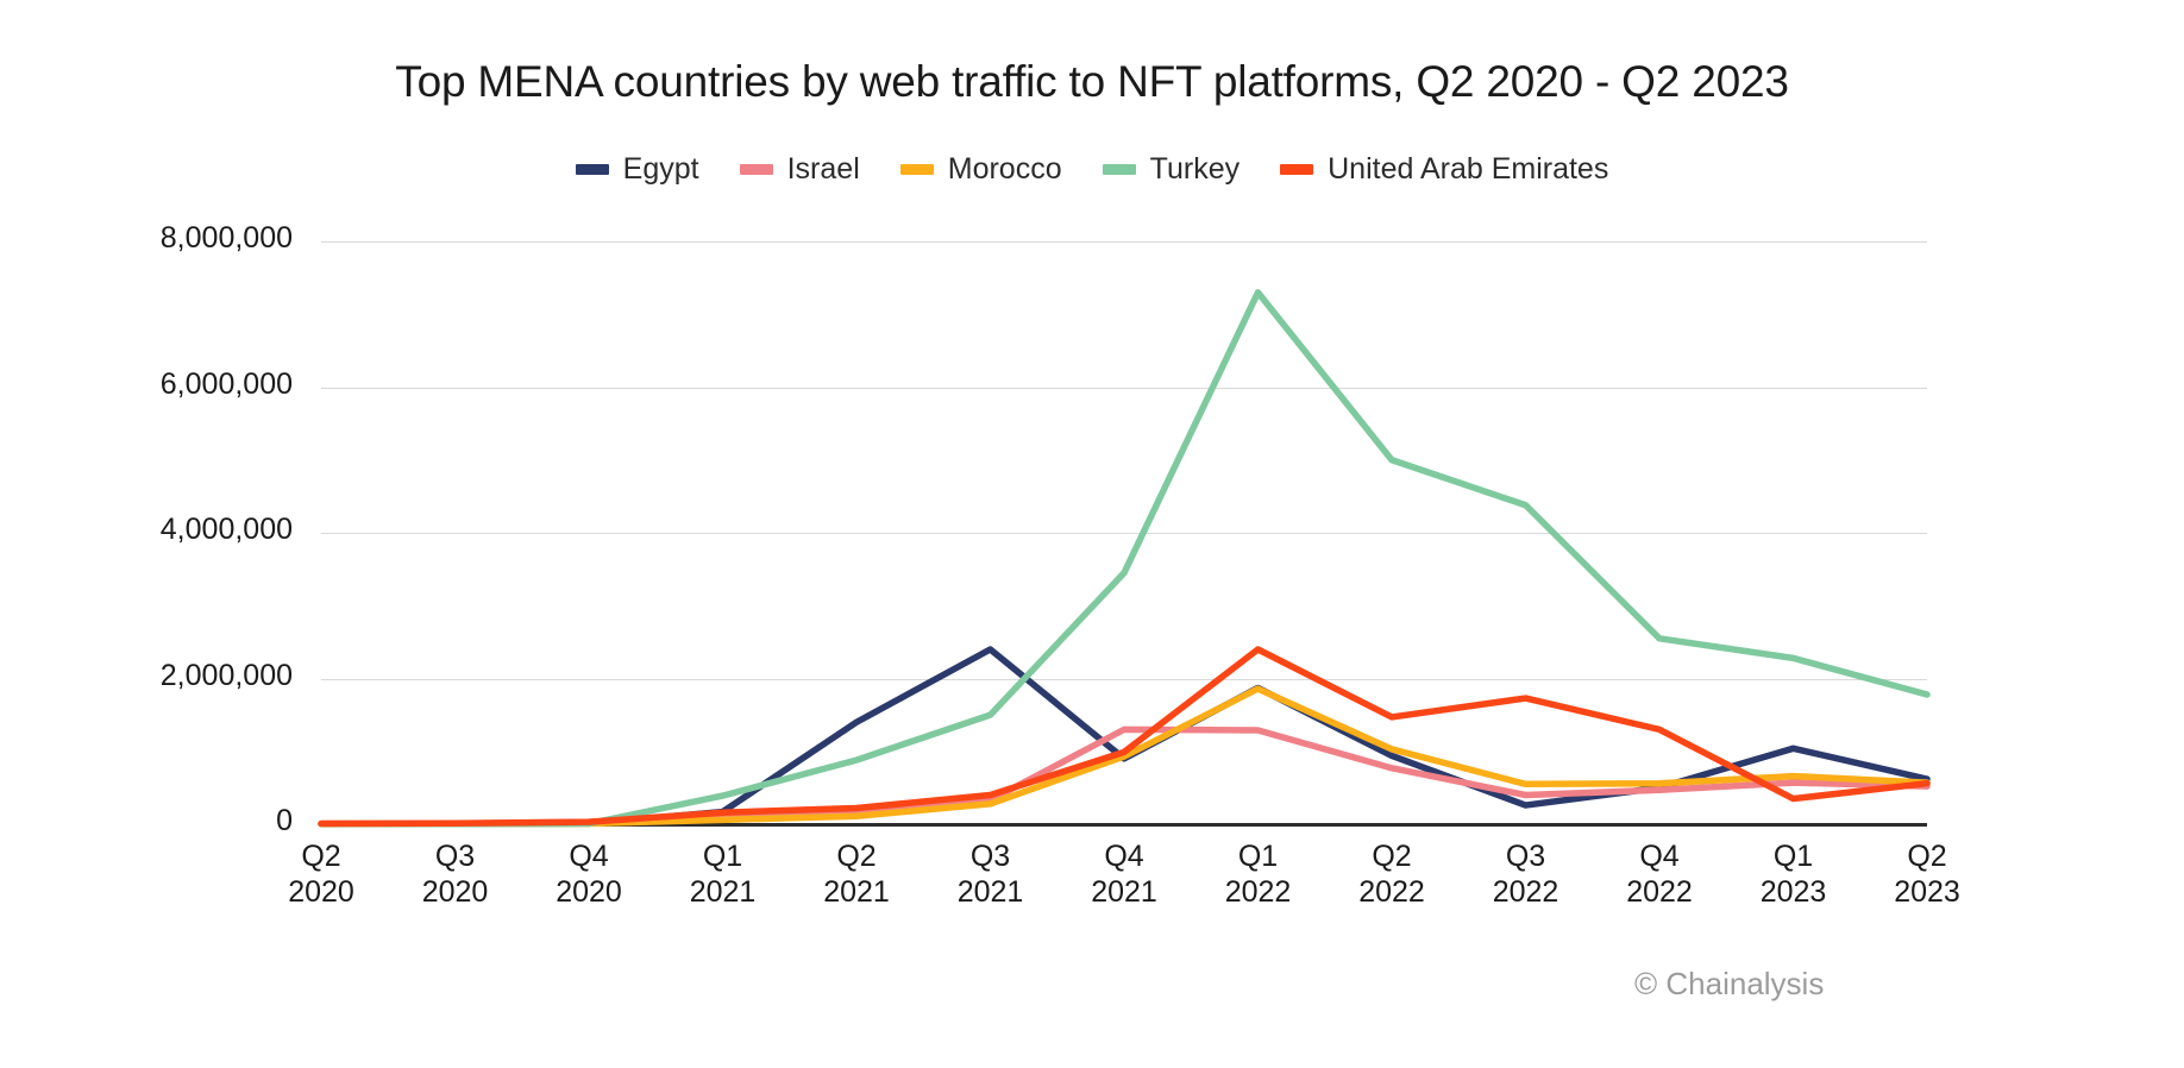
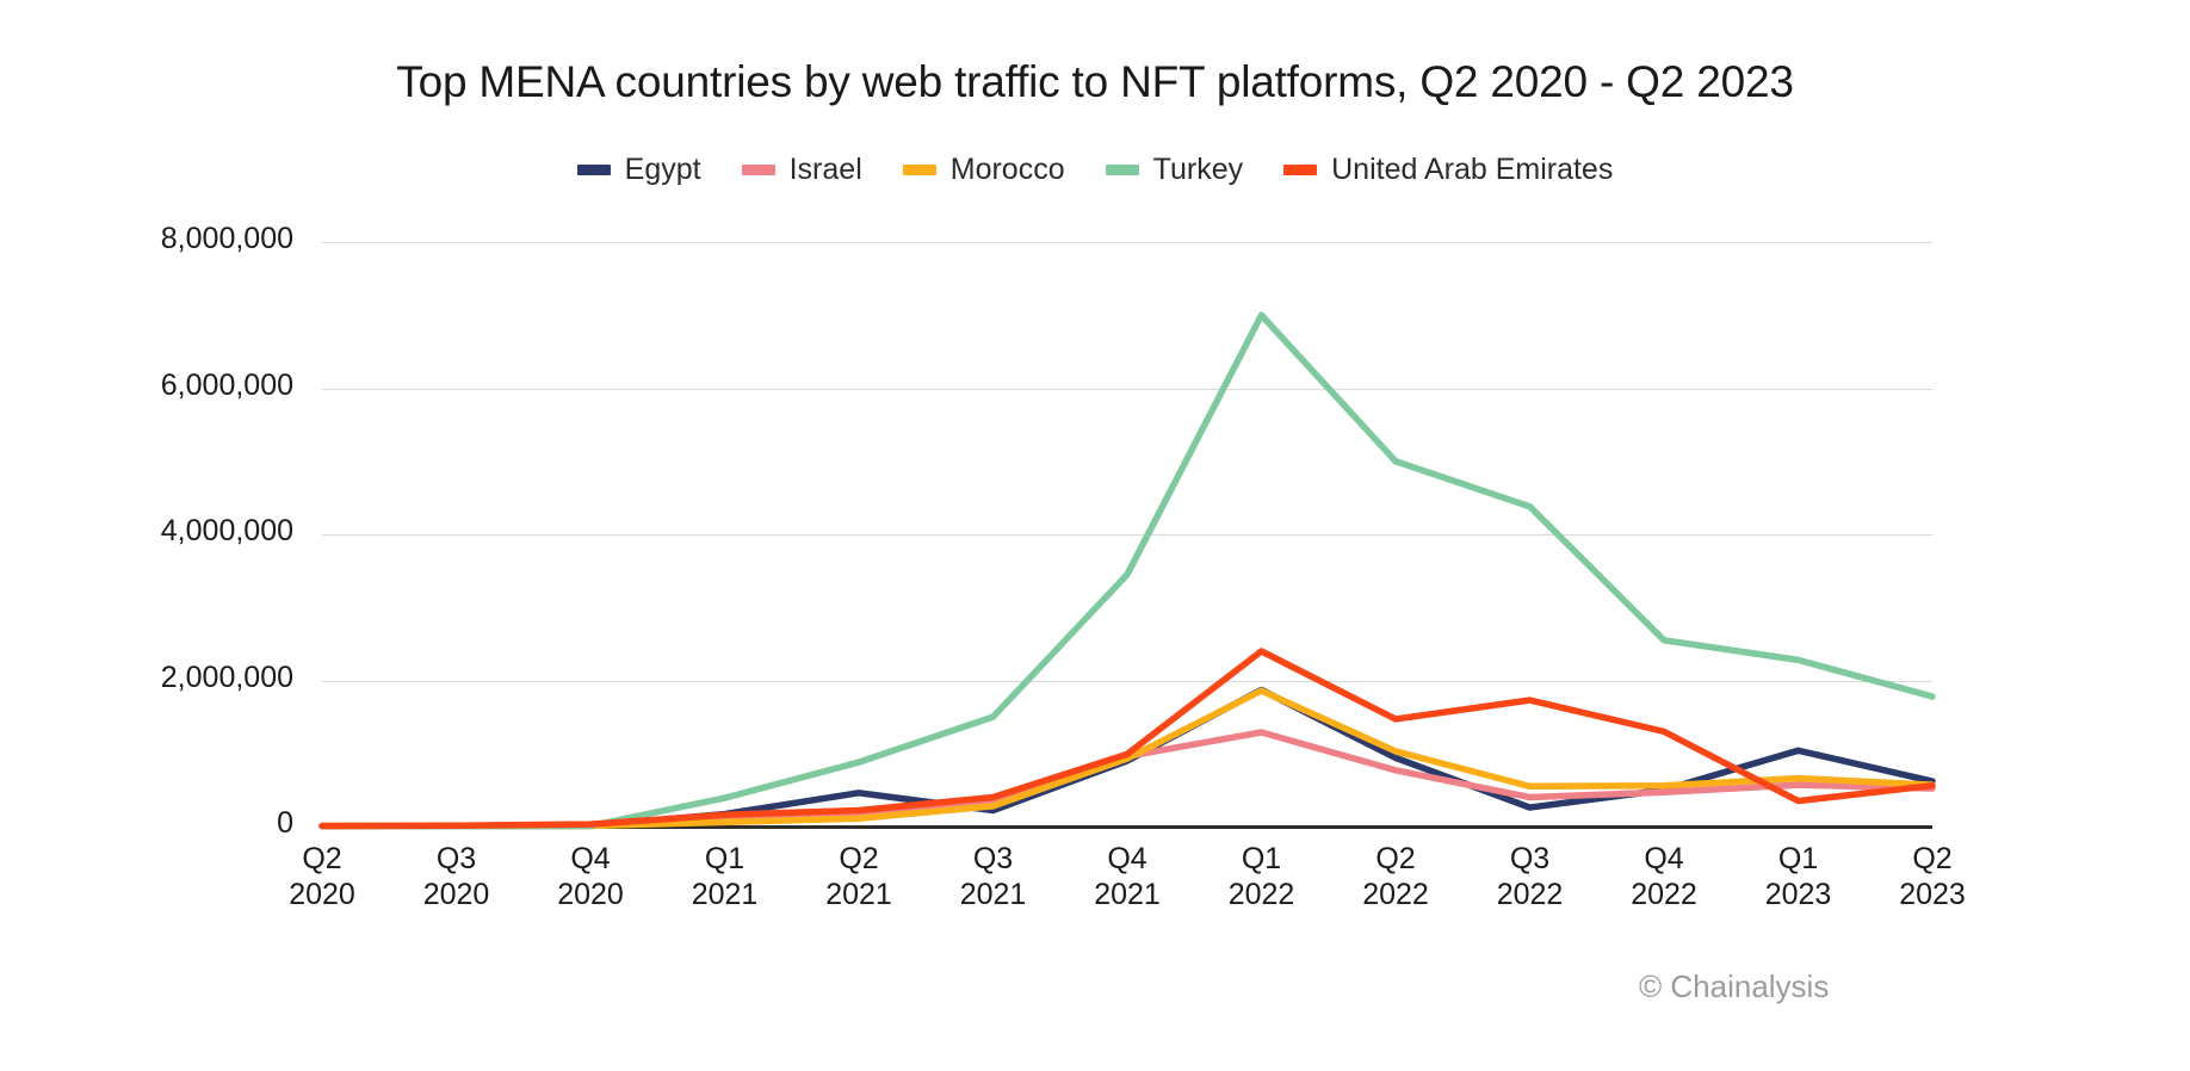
Egypt/Q2 2021: 1400000 -> 500000
Egypt/Q3 2021: 2400000 -> 200000
Israel/Q4 2021: 1300000 -> 1000000
Turkey/Q1 2022: 7300000 -> 7000000
